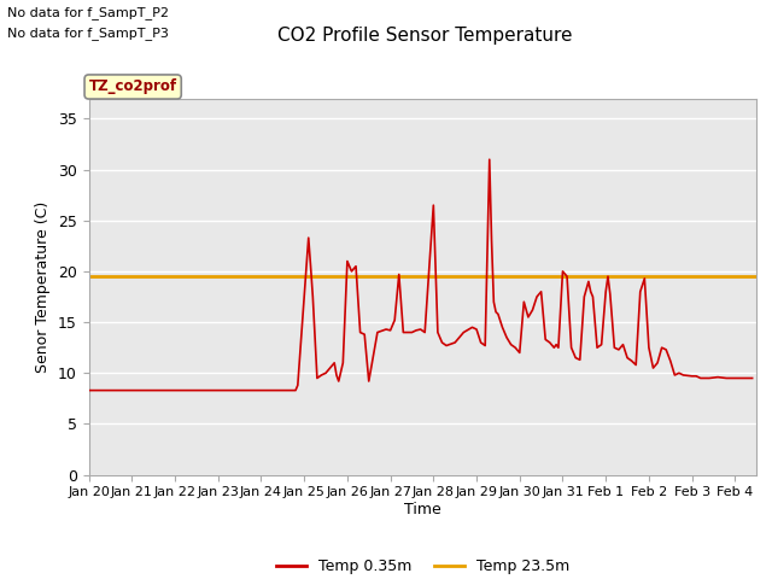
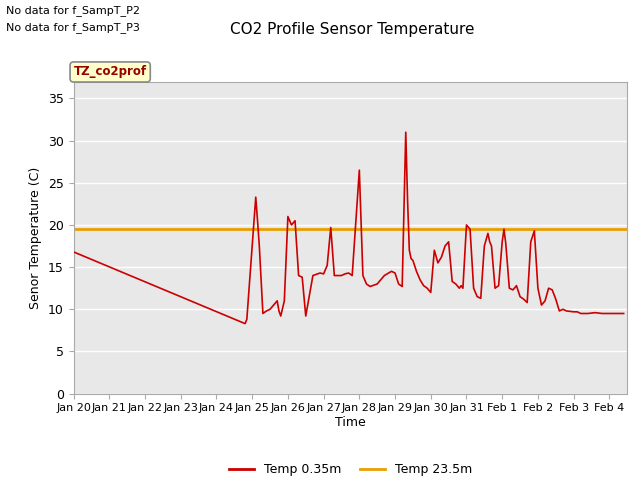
Jan 20: 8.3 -> 16.8
